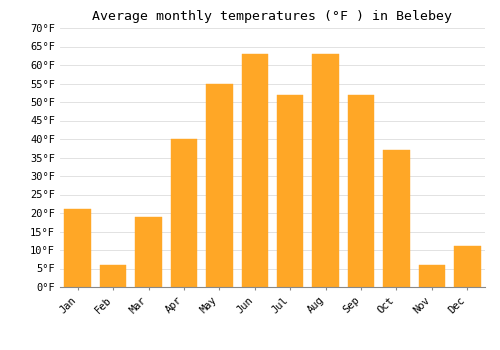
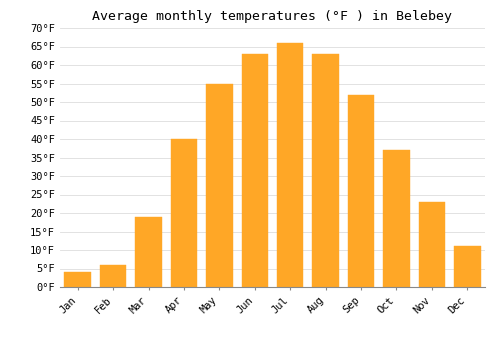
Jan: 21°F -> 4°F
Jul: 52°F -> 66°F
Nov: 6°F -> 23°F
